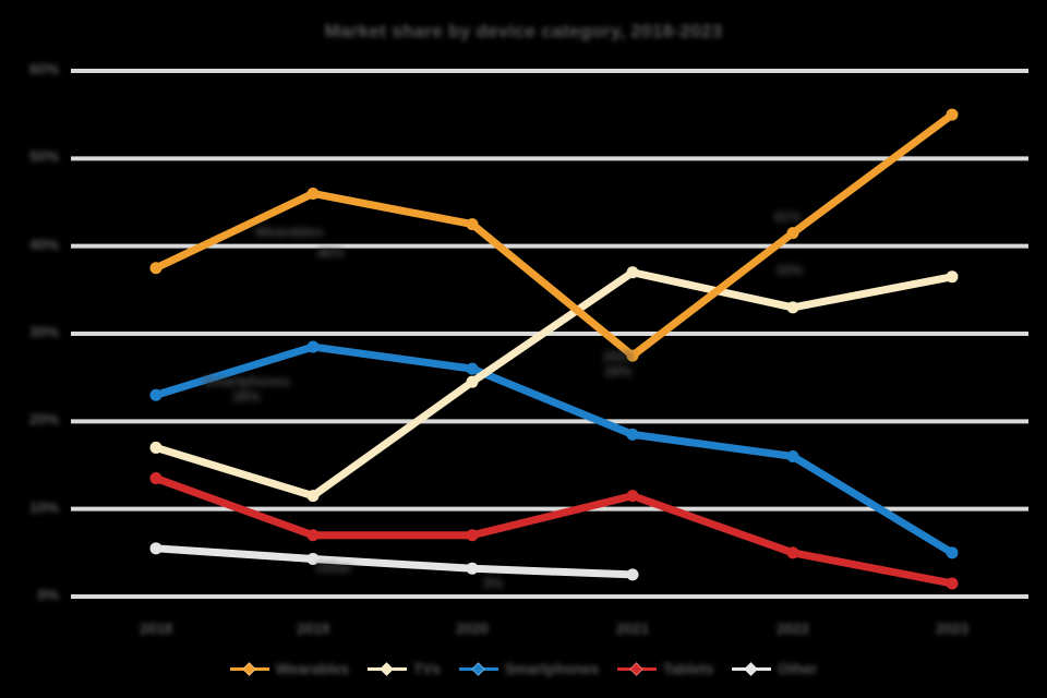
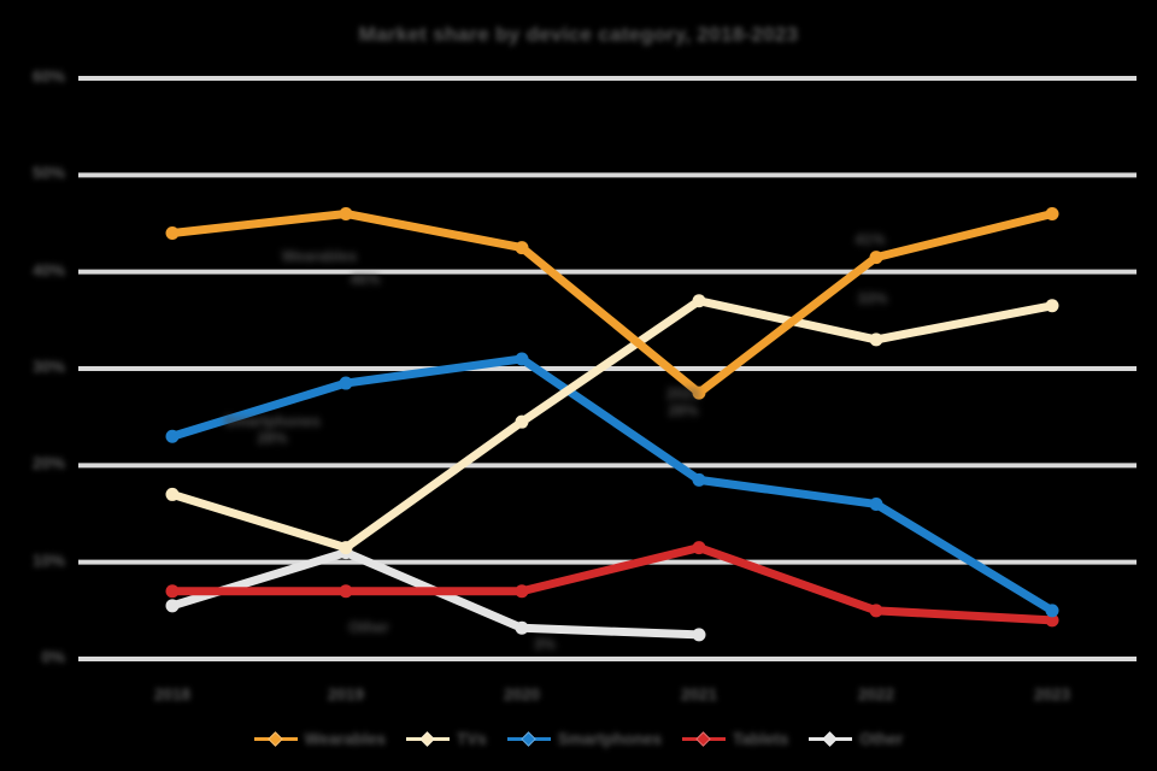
Wearables/2018: 38% -> 44%
Tablets/2018: 14% -> 7%
Other/2019: 4% -> 11%
Smartphones/2020: 26% -> 31%
Wearables/2023: 55% -> 46%
Tablets/2023: 2% -> 4%
